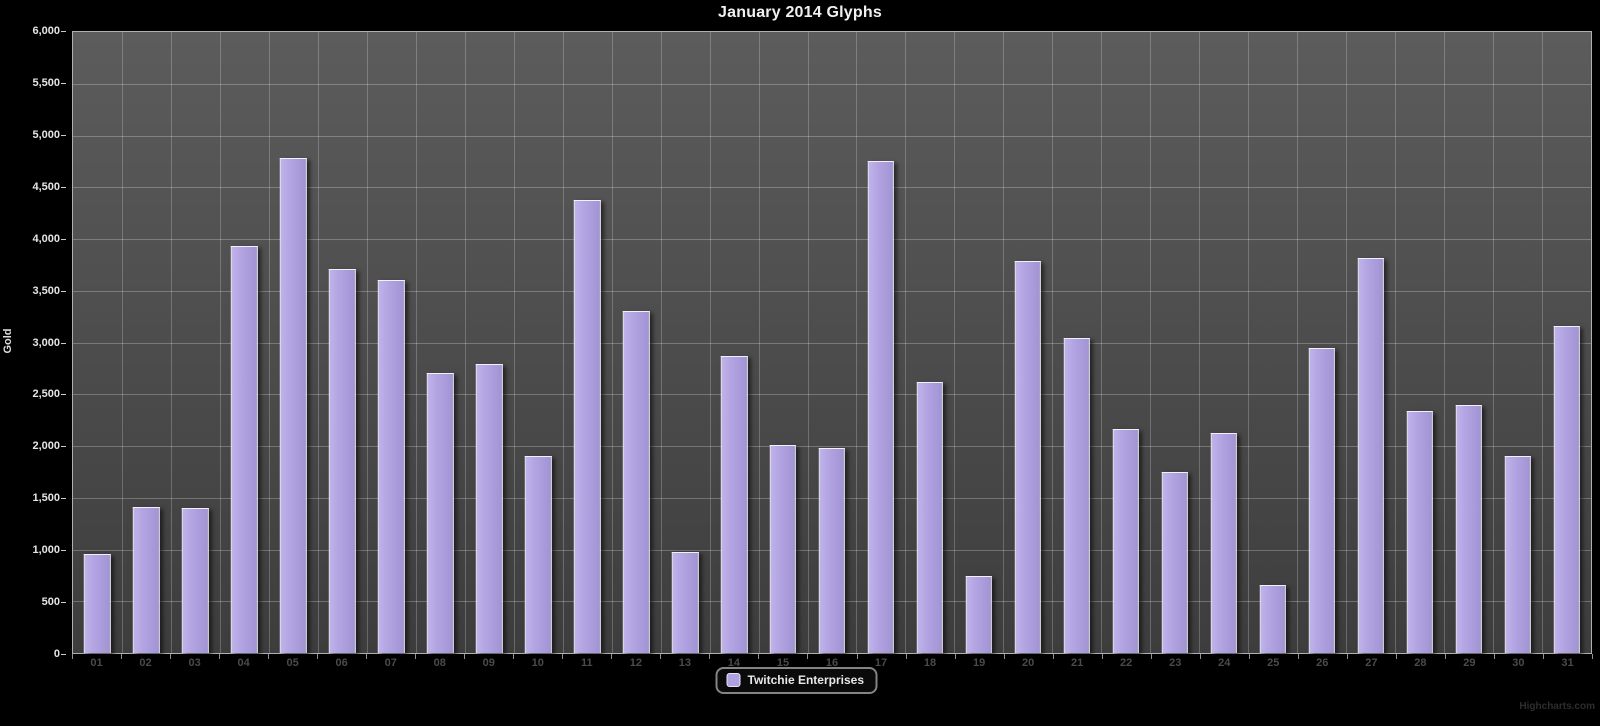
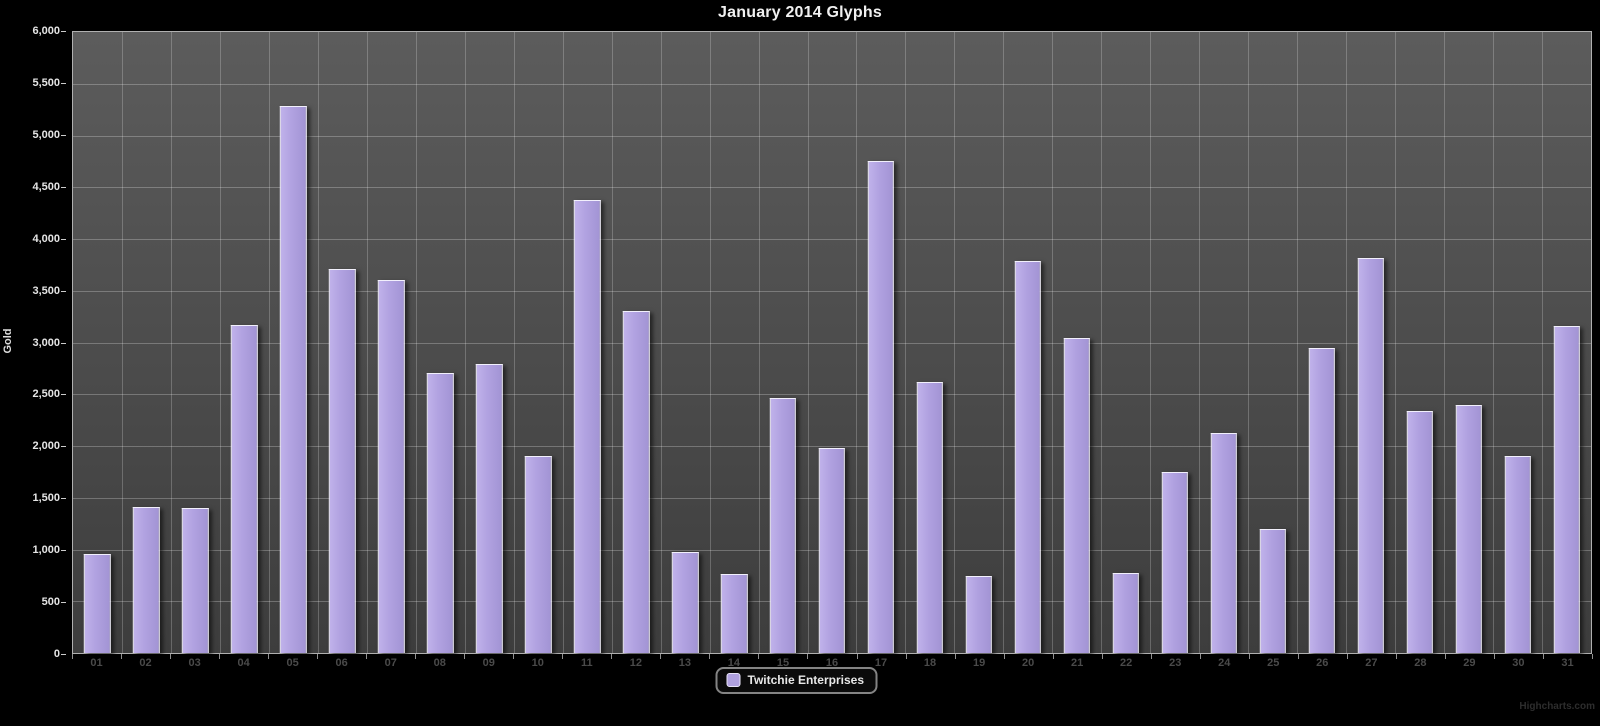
04: 3930 -> 3170
05: 4780 -> 5290
14: 2870 -> 760
15: 2010 -> 2460
22: 2160 -> 770
25: 660 -> 1200
